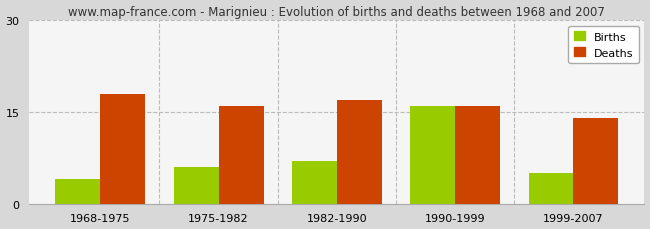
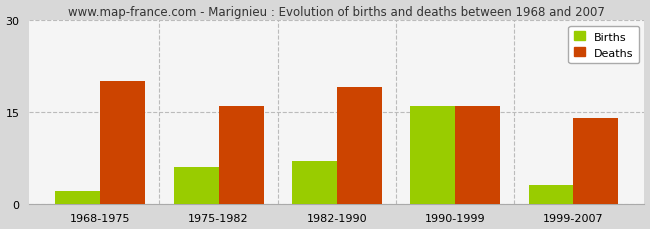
Births/1968-1975: 4 -> 2
Deaths/1968-1975: 18 -> 20
Deaths/1982-1990: 17 -> 19
Births/1999-2007: 5 -> 3
